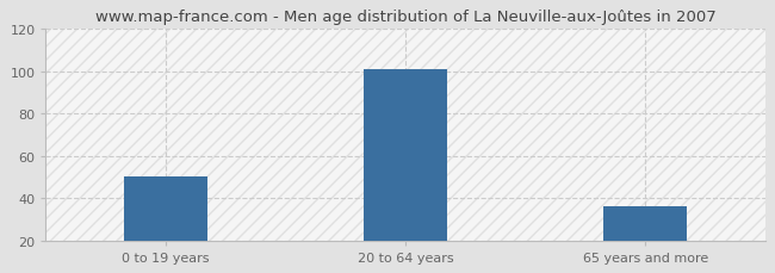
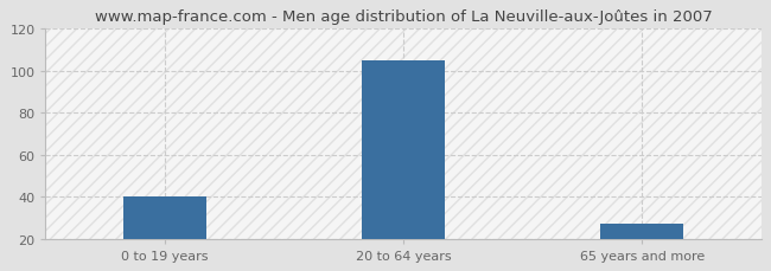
0 to 19 years: 50 -> 40
20 to 64 years: 101 -> 105
65 years and more: 36 -> 27
